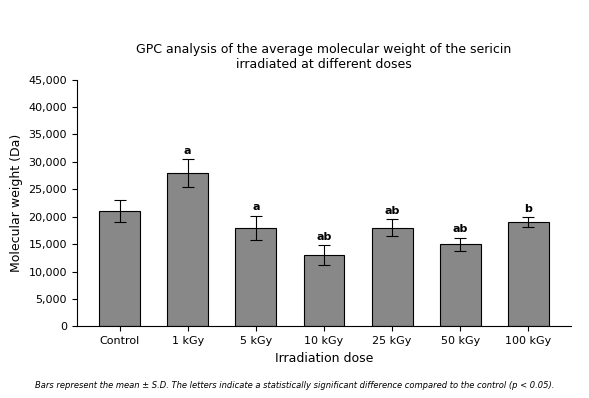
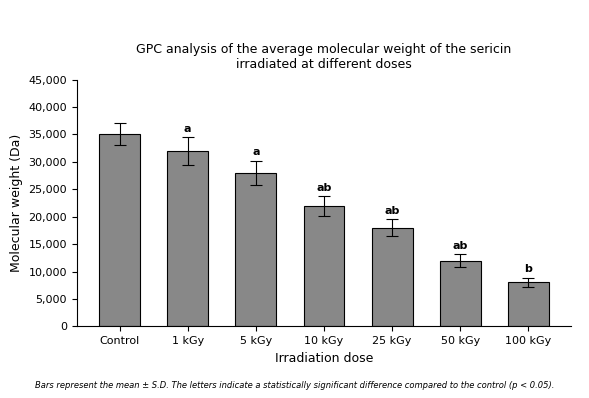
Control: 21,000 -> 35,000
1 kGy: 28,000 -> 32,000
5 kGy: 18,000 -> 28,000
10 kGy: 13,000 -> 22,000
50 kGy: 15,000 -> 12,000
100 kGy: 19,000 -> 8,000
